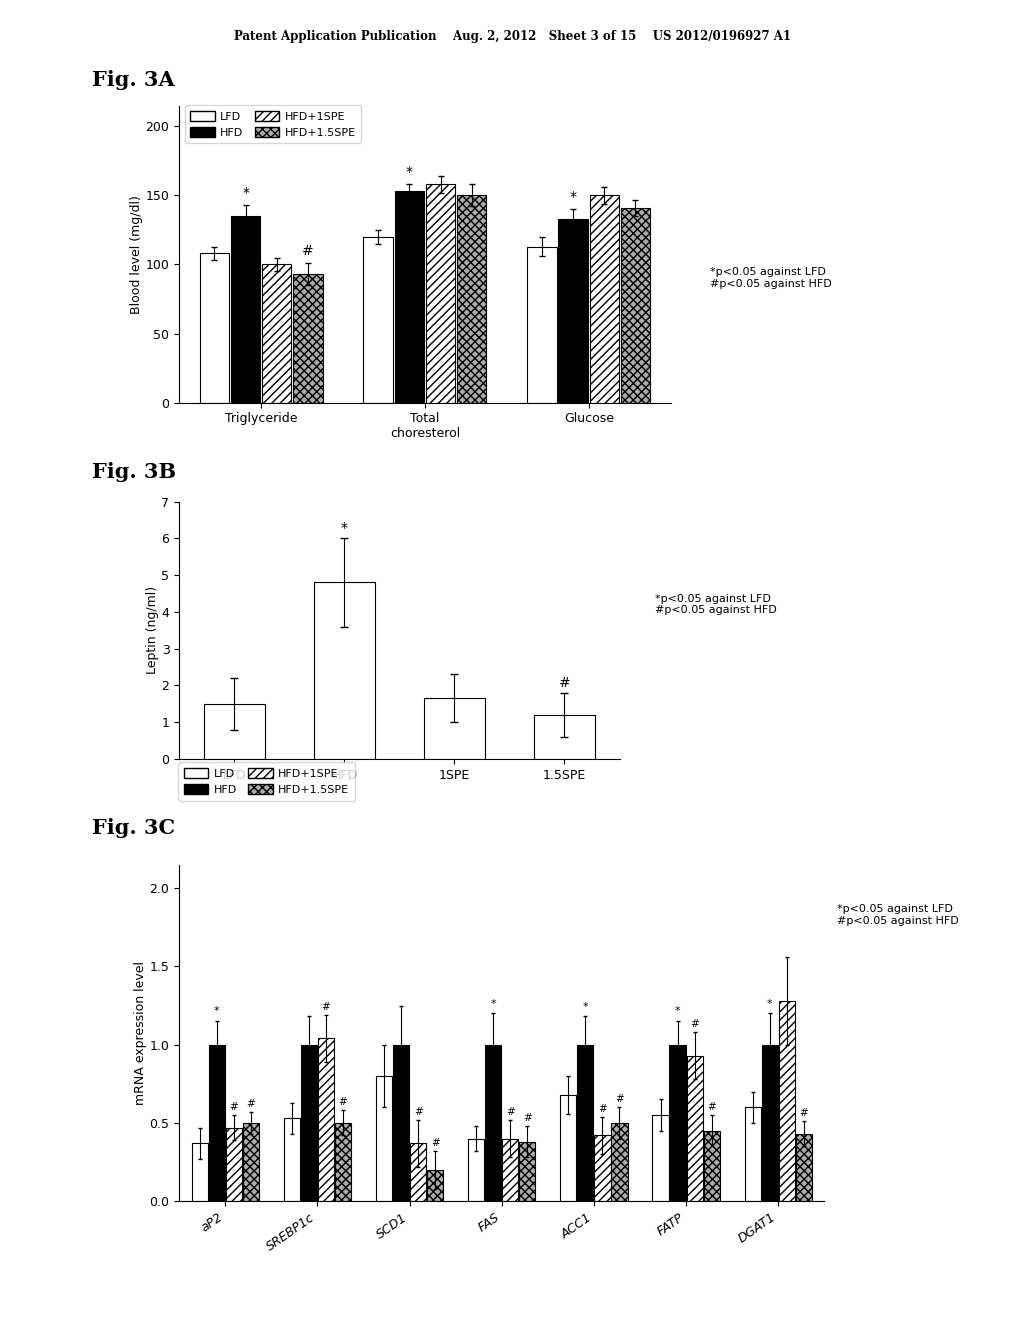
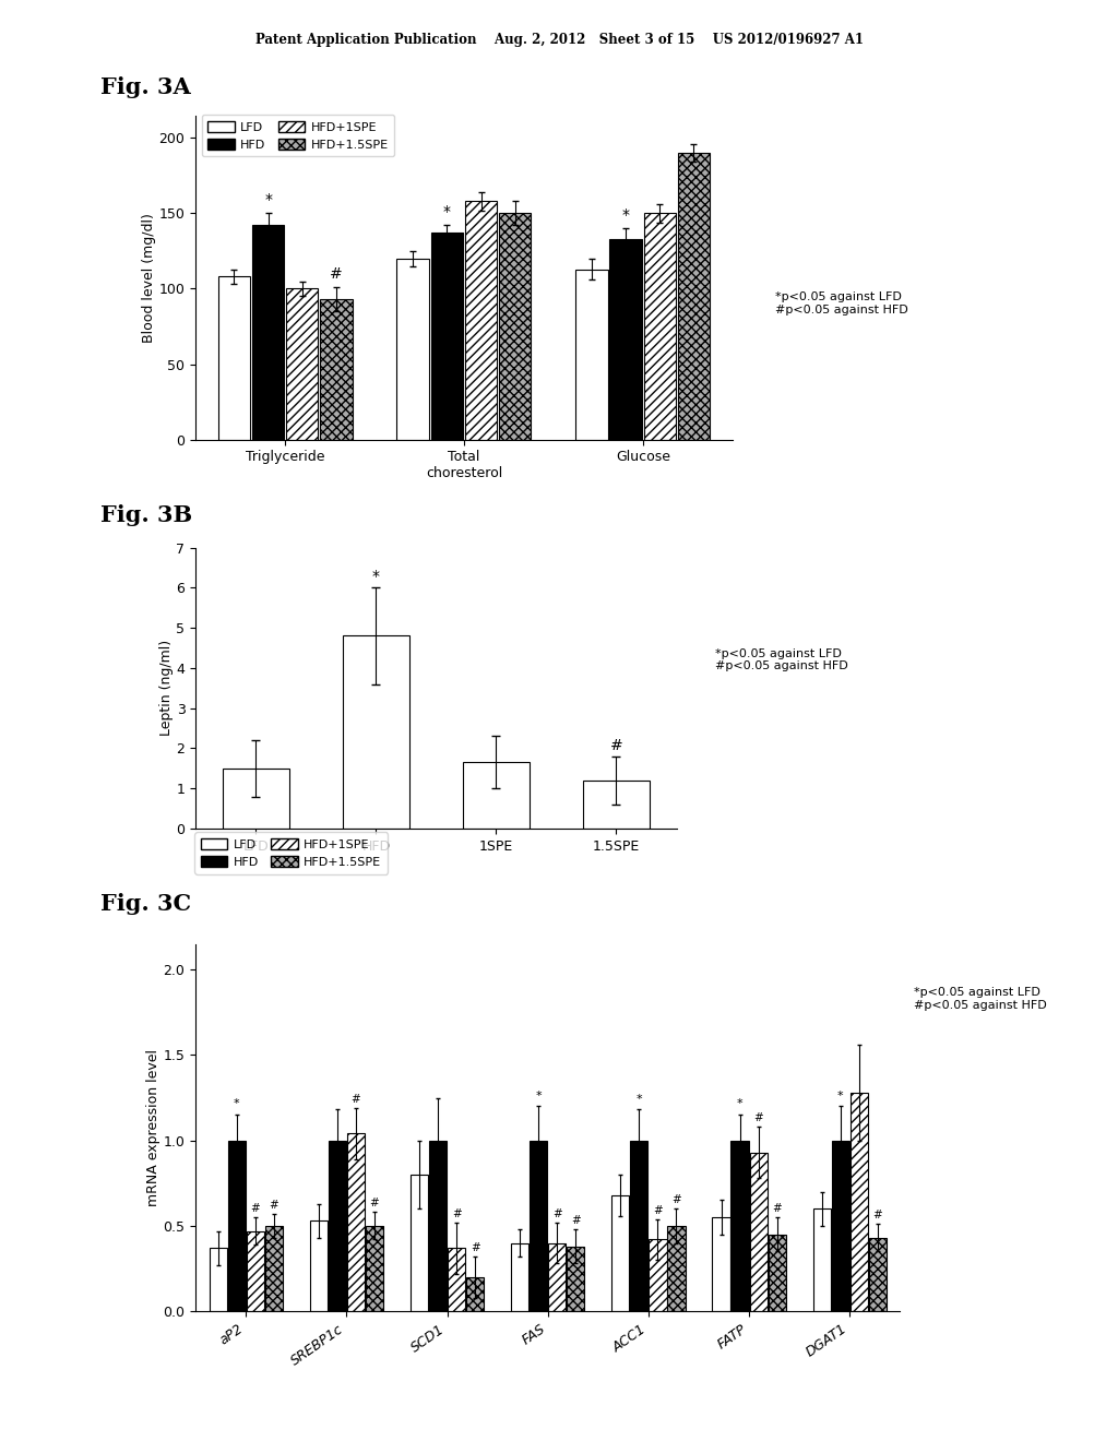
HFD/Triglyceride: 135 -> 142
HFD/Total choresterol: 153 -> 137
HFD+1.5SPE/Glucose: 141 -> 190
